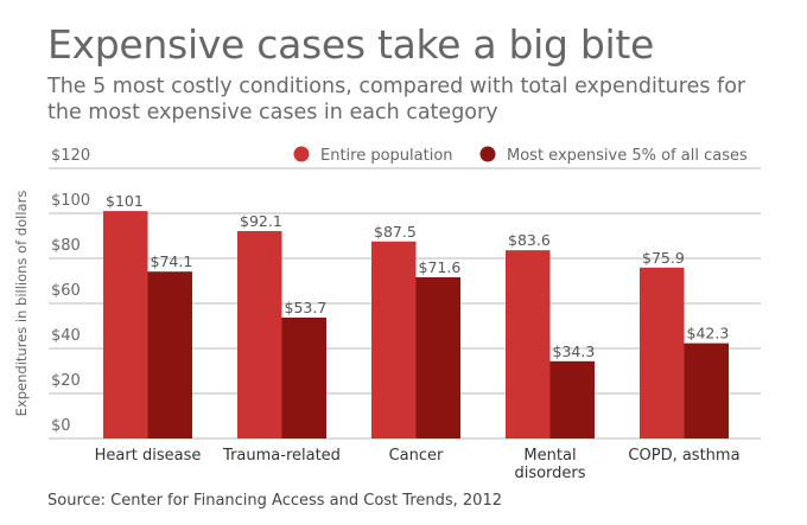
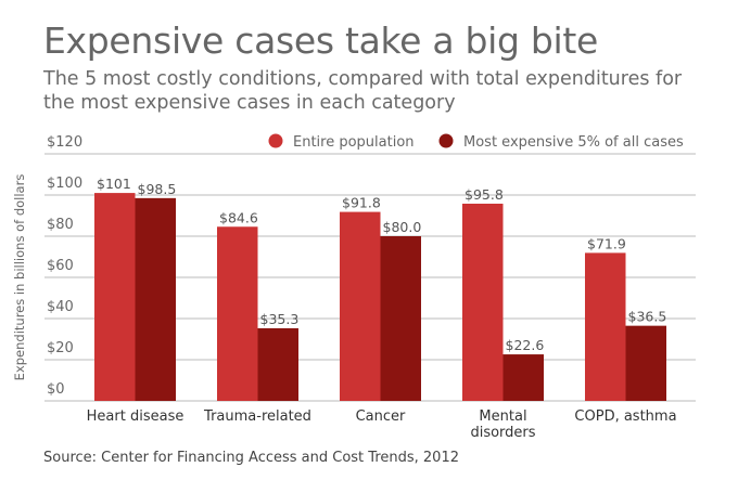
Most expensive 5% of all cases/Heart disease: $74.1 -> $98.5
Entire population/Trauma-related: $92.1 -> $84.6
Most expensive 5% of all cases/Trauma-related: $53.7 -> $35.3
Entire population/Cancer: $87.5 -> $91.8
Most expensive 5% of all cases/Cancer: $71.6 -> $80.0
Entire population/Mental disorders: $83.6 -> $95.8
Most expensive 5% of all cases/Mental disorders: $34.3 -> $22.6
Entire population/COPD, asthma: $75.9 -> $71.9
Most expensive 5% of all cases/COPD, asthma: $42.3 -> $36.5
